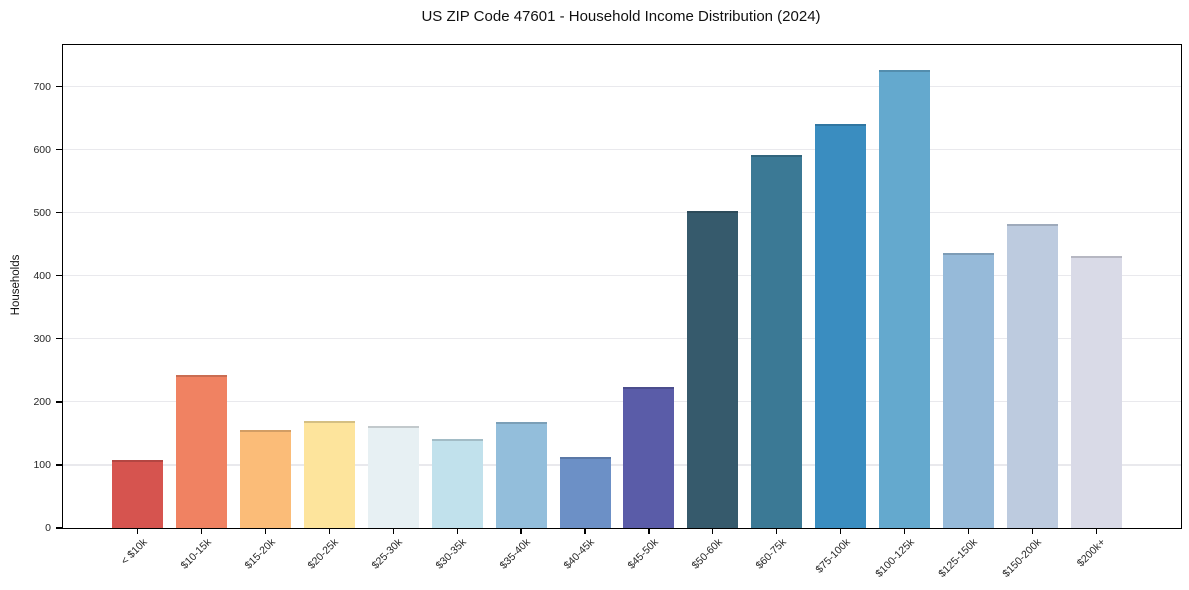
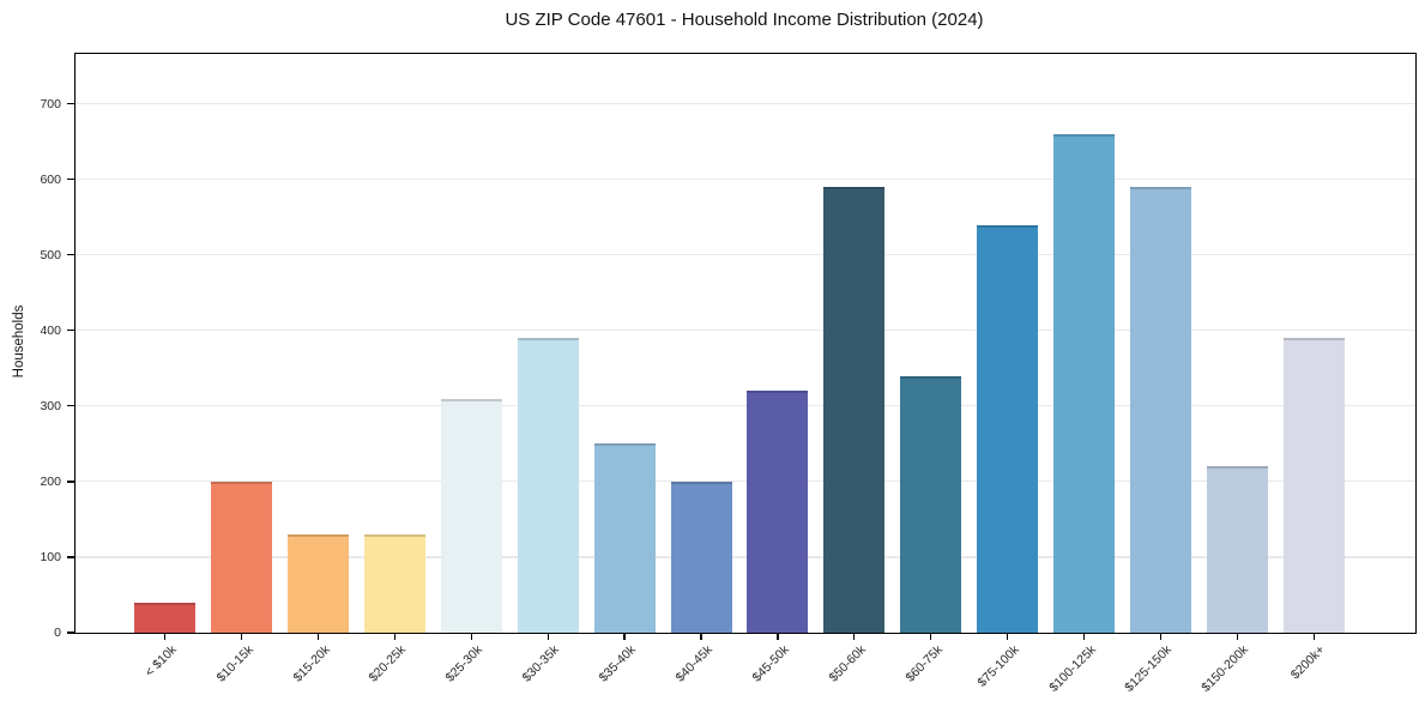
< $10k: 110 -> 40
$10-15k: 240 -> 200
$15-20k: 160 -> 130
$20-25k: 170 -> 130
$25-30k: 160 -> 310
$30-35k: 140 -> 390
$35-40k: 170 -> 250
$40-45k: 110 -> 200
$45-50k: 220 -> 320
$50-60k: 500 -> 590
$60-75k: 590 -> 340
$75-100k: 640 -> 540
$100-125k: 730 -> 660
$125-150k: 440 -> 590
$150-200k: 480 -> 220
$200k+: 430 -> 390
